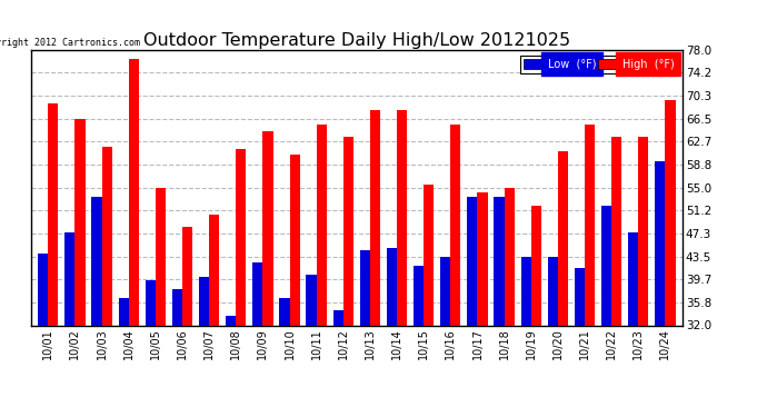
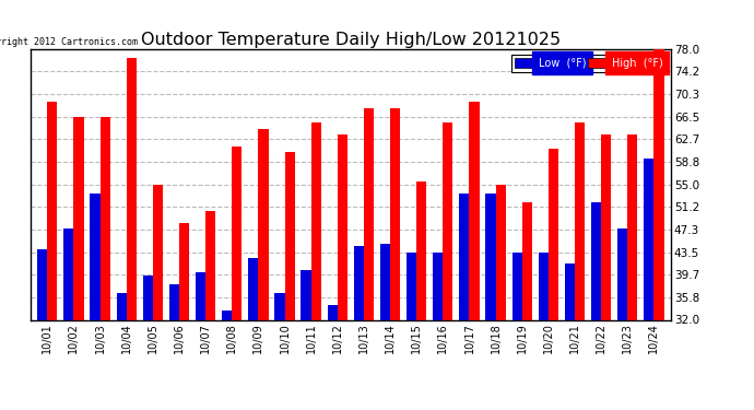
High (°F)/10/03: 61.8 -> 66.5
Low (°F)/10/15: 42.0 -> 43.5
High (°F)/10/17: 54.2 -> 69.0
High (°F)/10/24: 69.6 -> 78.0
